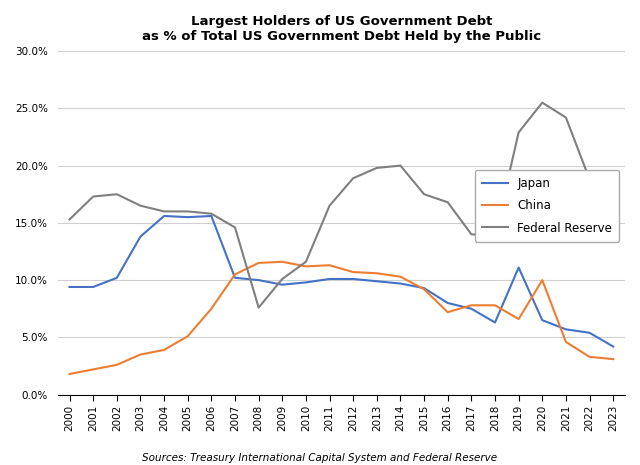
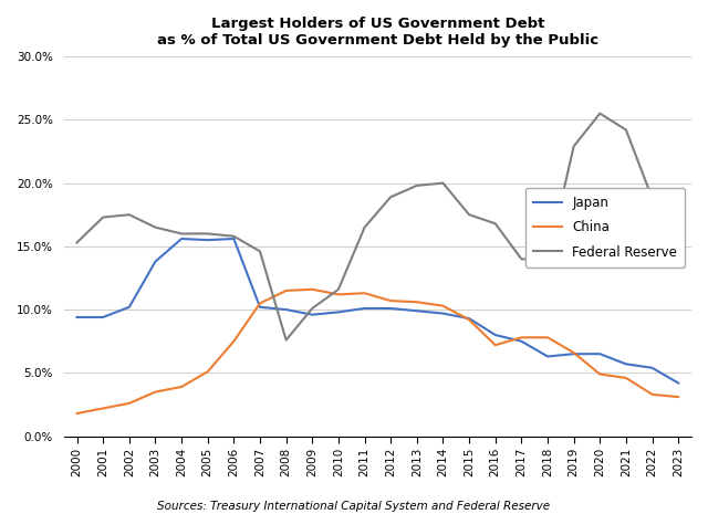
Japan/2019: 11.1% -> 6.5%
China/2020: 10.0% -> 4.9%
